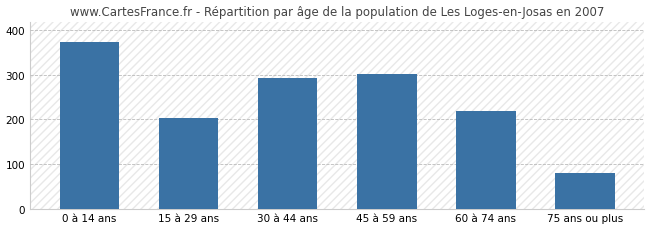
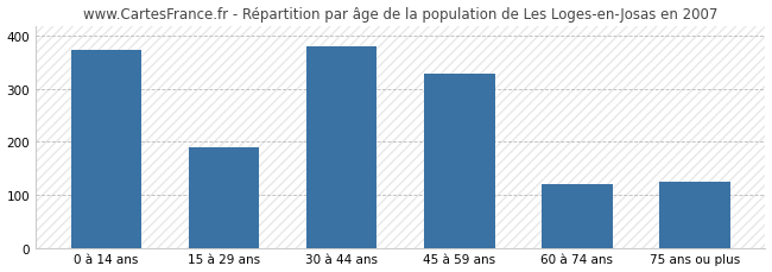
15 à 29 ans: 203 -> 190
30 à 44 ans: 293 -> 380
45 à 59 ans: 302 -> 330
60 à 74 ans: 220 -> 120
75 ans ou plus: 80 -> 125
